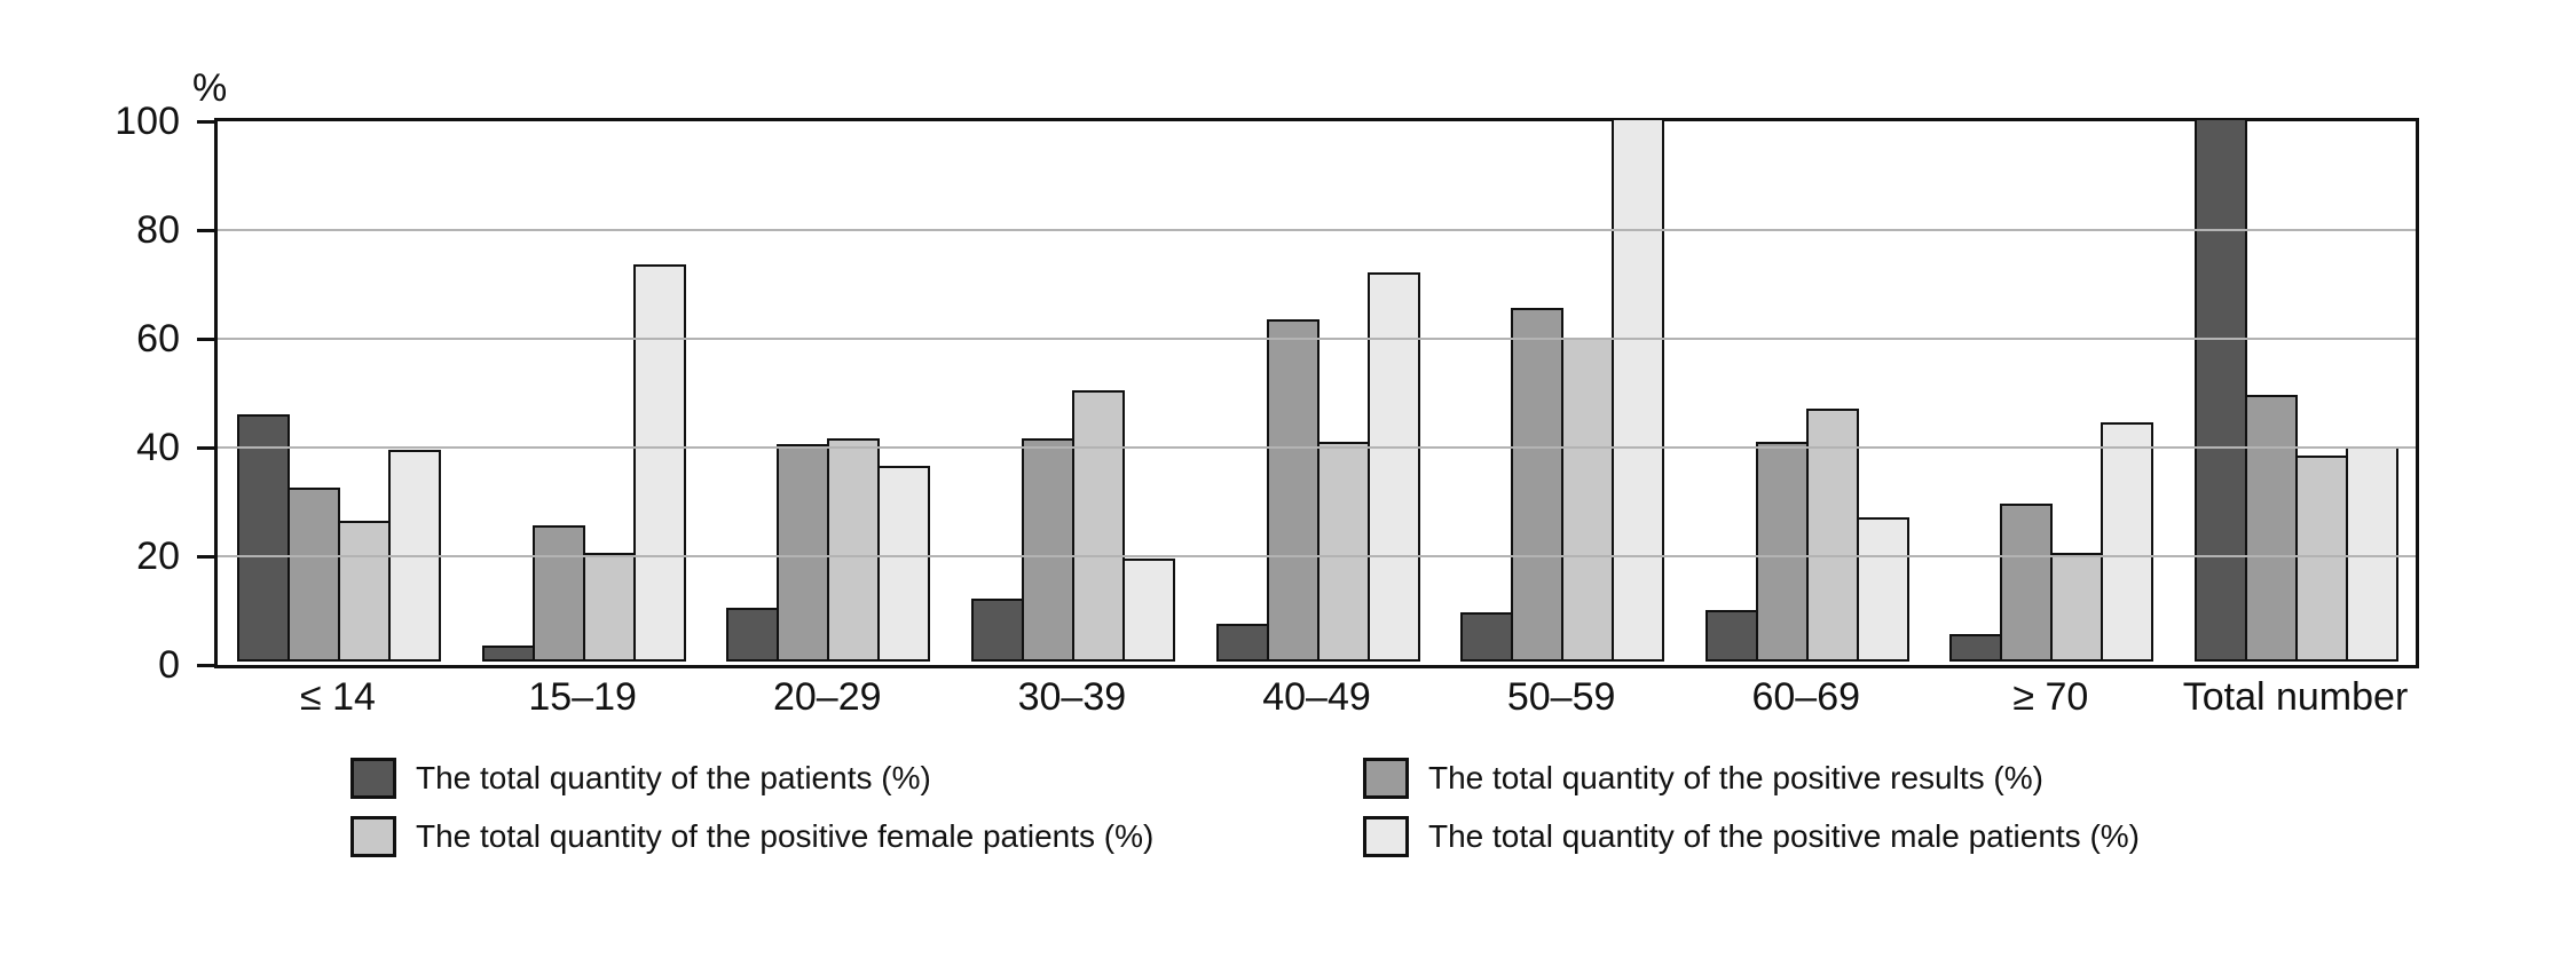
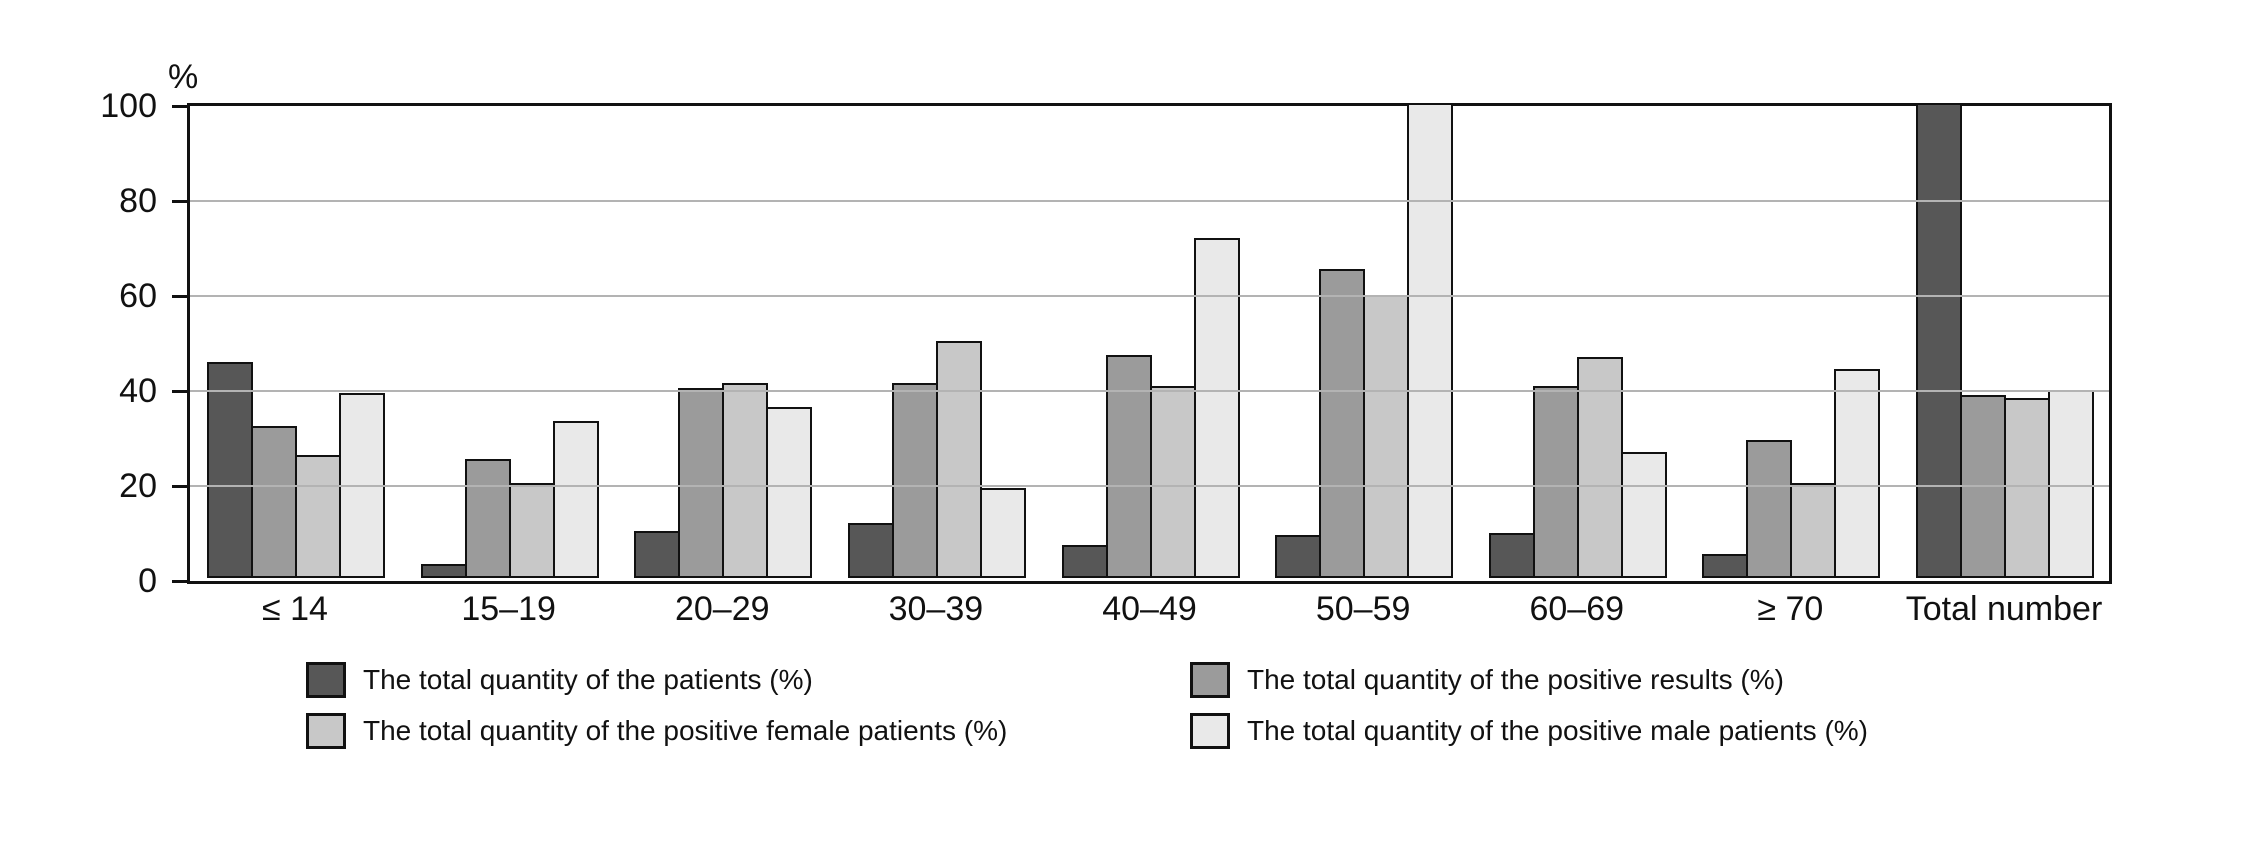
The total quantity of the positive male patients (%)/15–19: 73 -> 33
The total quantity of the positive results (%)/40–49: 63 -> 47
The total quantity of the positive results (%)/Total number: 49 -> 38
